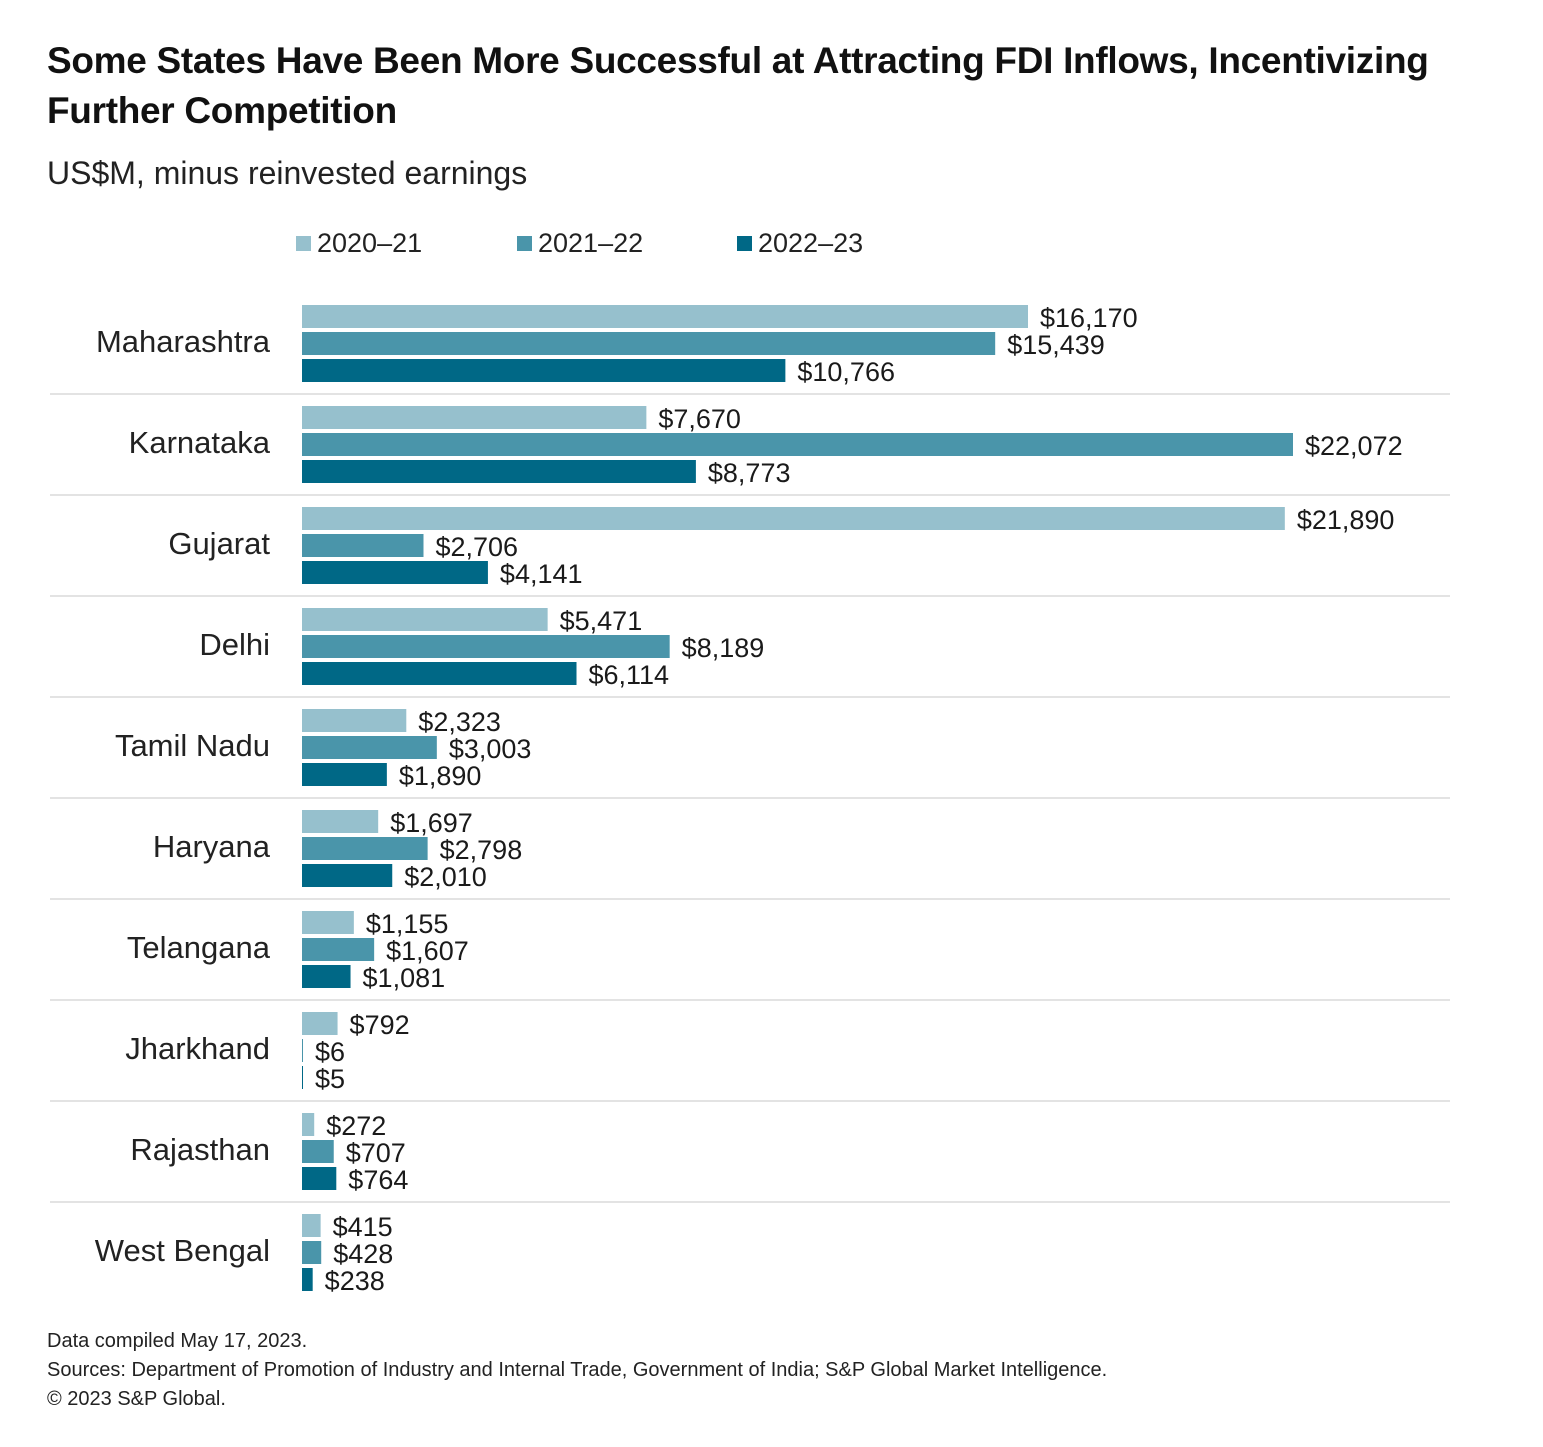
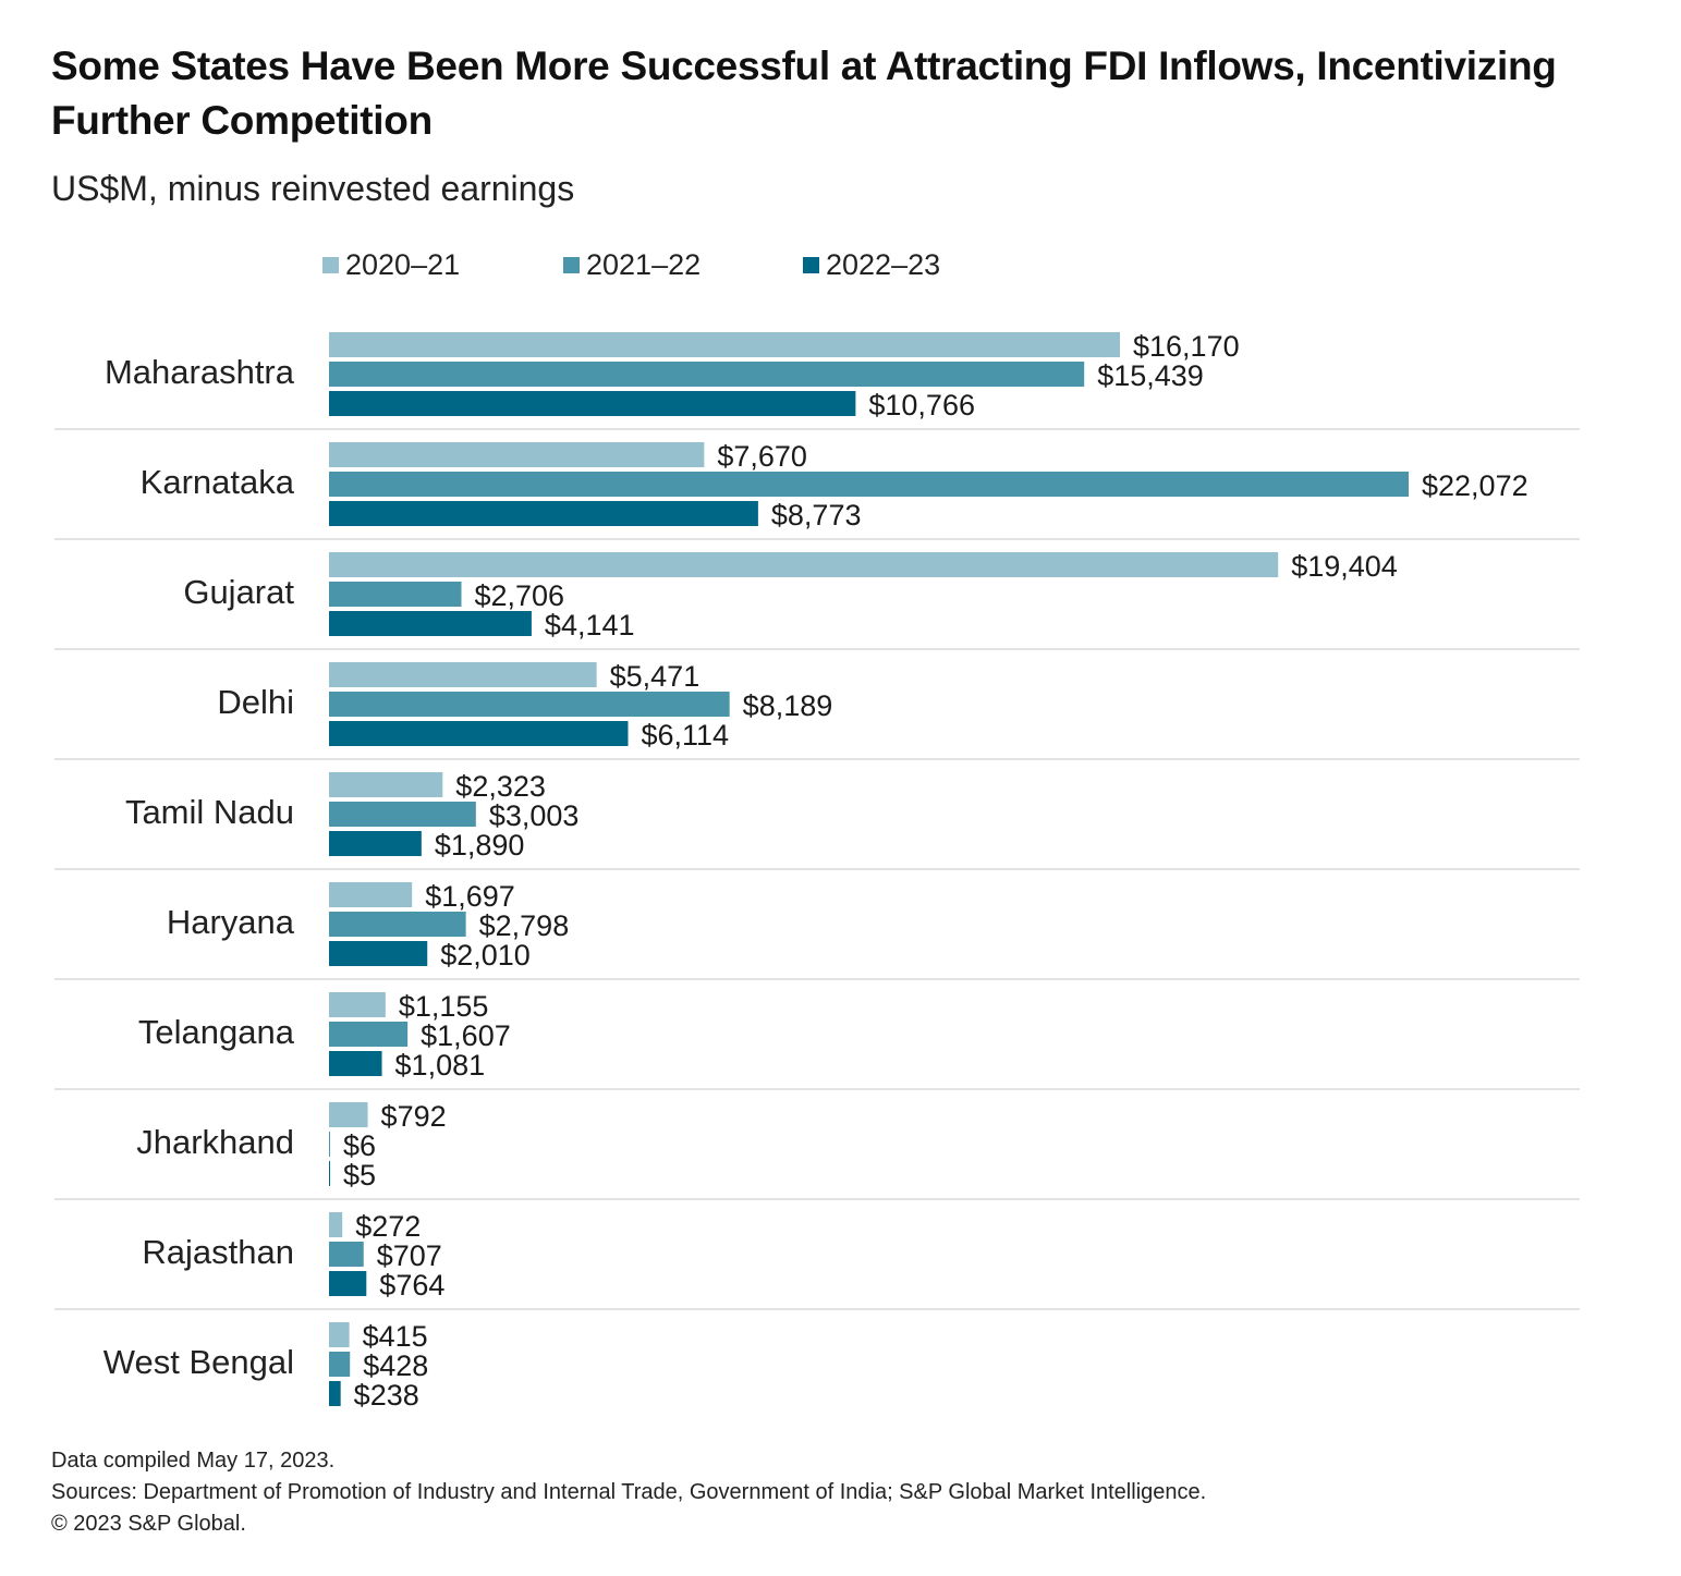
2020–21/Gujarat: $21,890 -> $19,404
